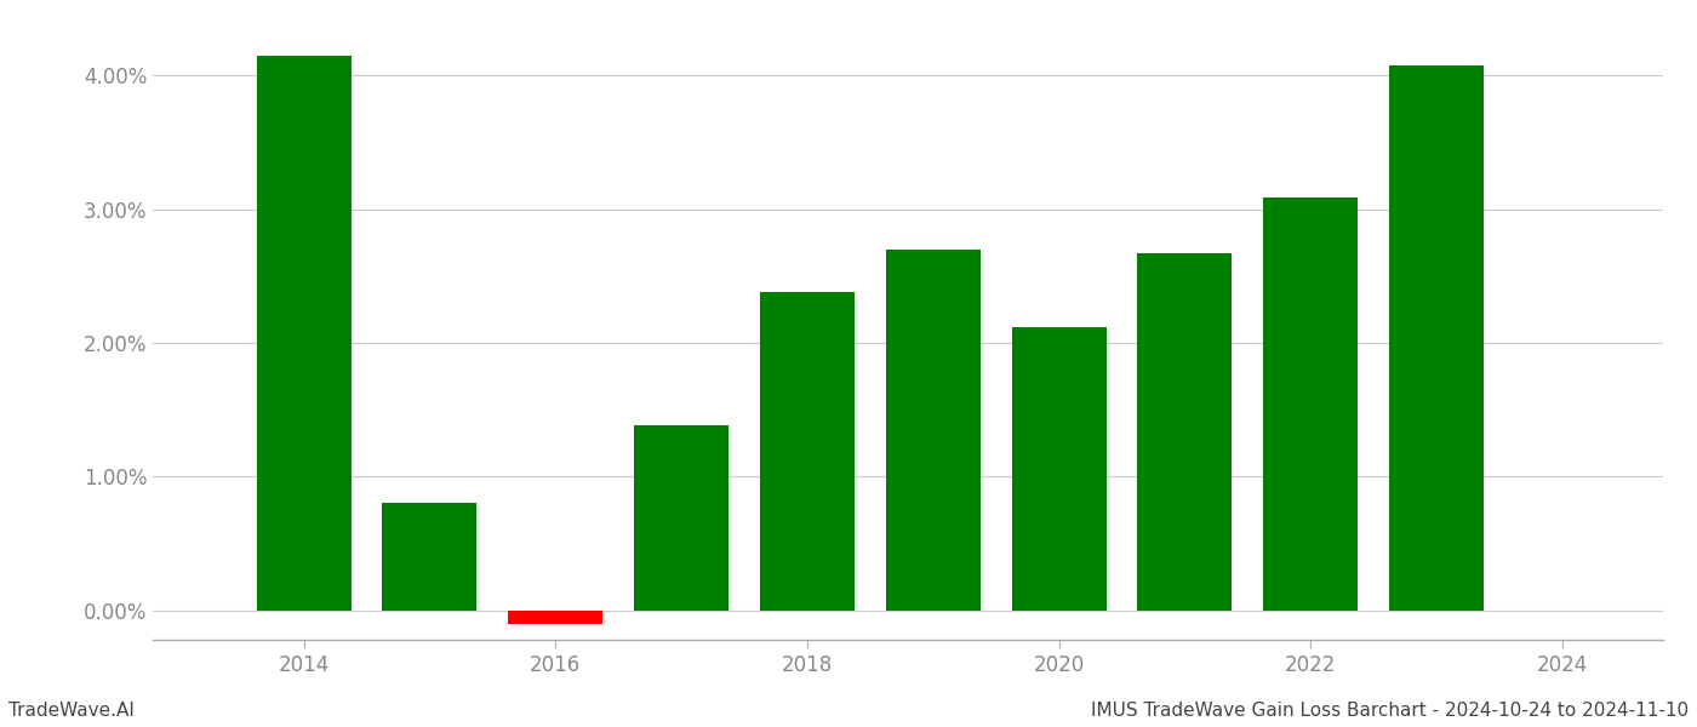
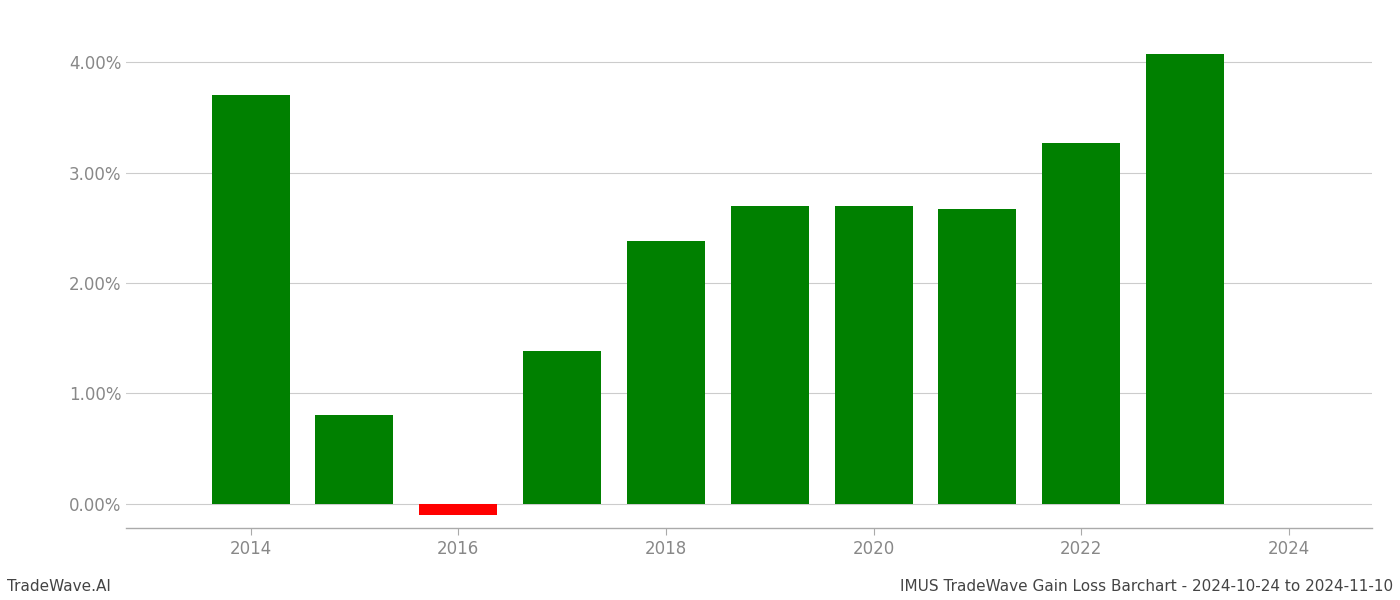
2014: 4.15% -> 3.70%
2020: 2.12% -> 2.70%
2022: 3.09% -> 3.27%
